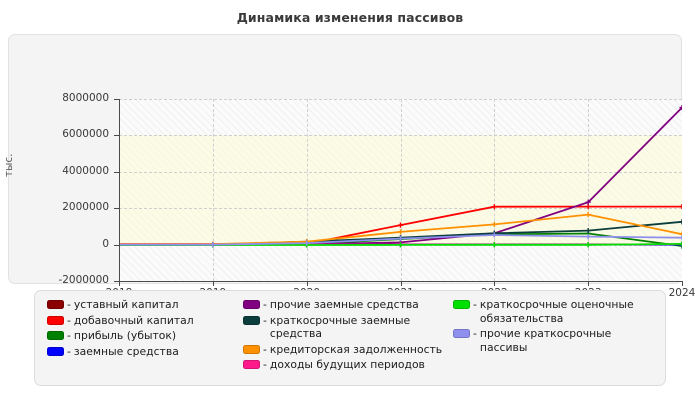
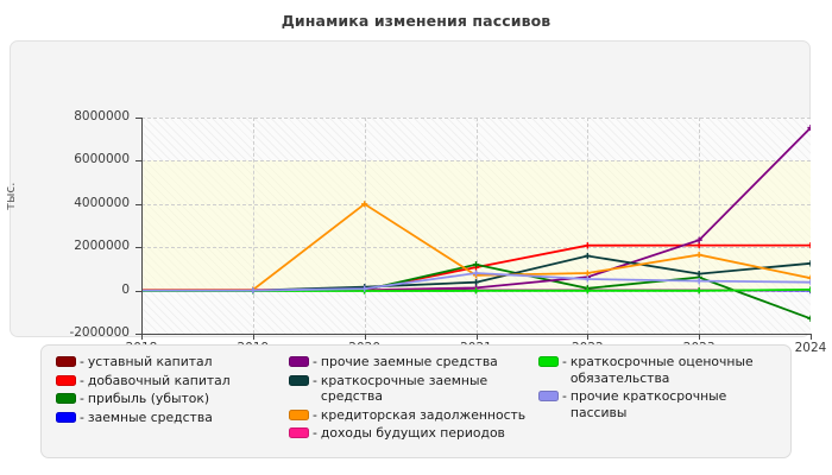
кредиторская задолженность/2020: 200000 -> 4000000
прибыль (убыток)/2021: 300000 -> 1200000
прочие краткосрочные пассивы/2021: 300000 -> 800000
прибыль (убыток)/2022: 600000 -> 100000
краткосрочные заемные средства/2022: 600000 -> 1600000
кредиторская задолженность/2022: 1100000 -> 800000
прибыль (убыток)/2024: -100000 -> -1300000
